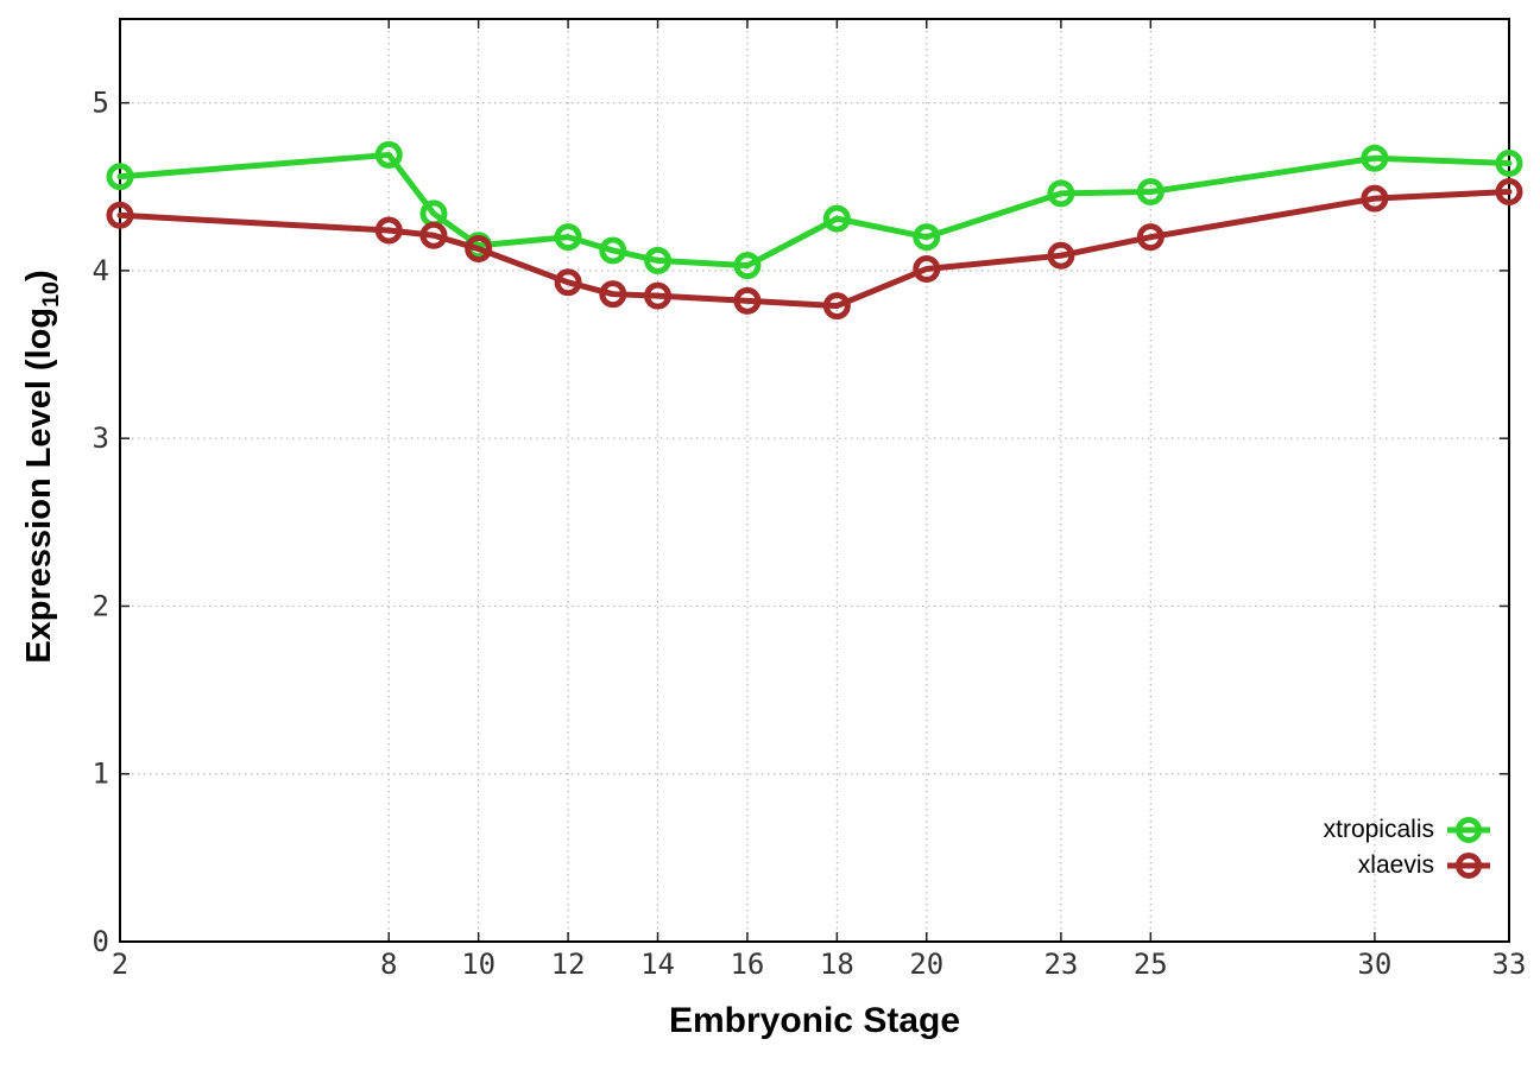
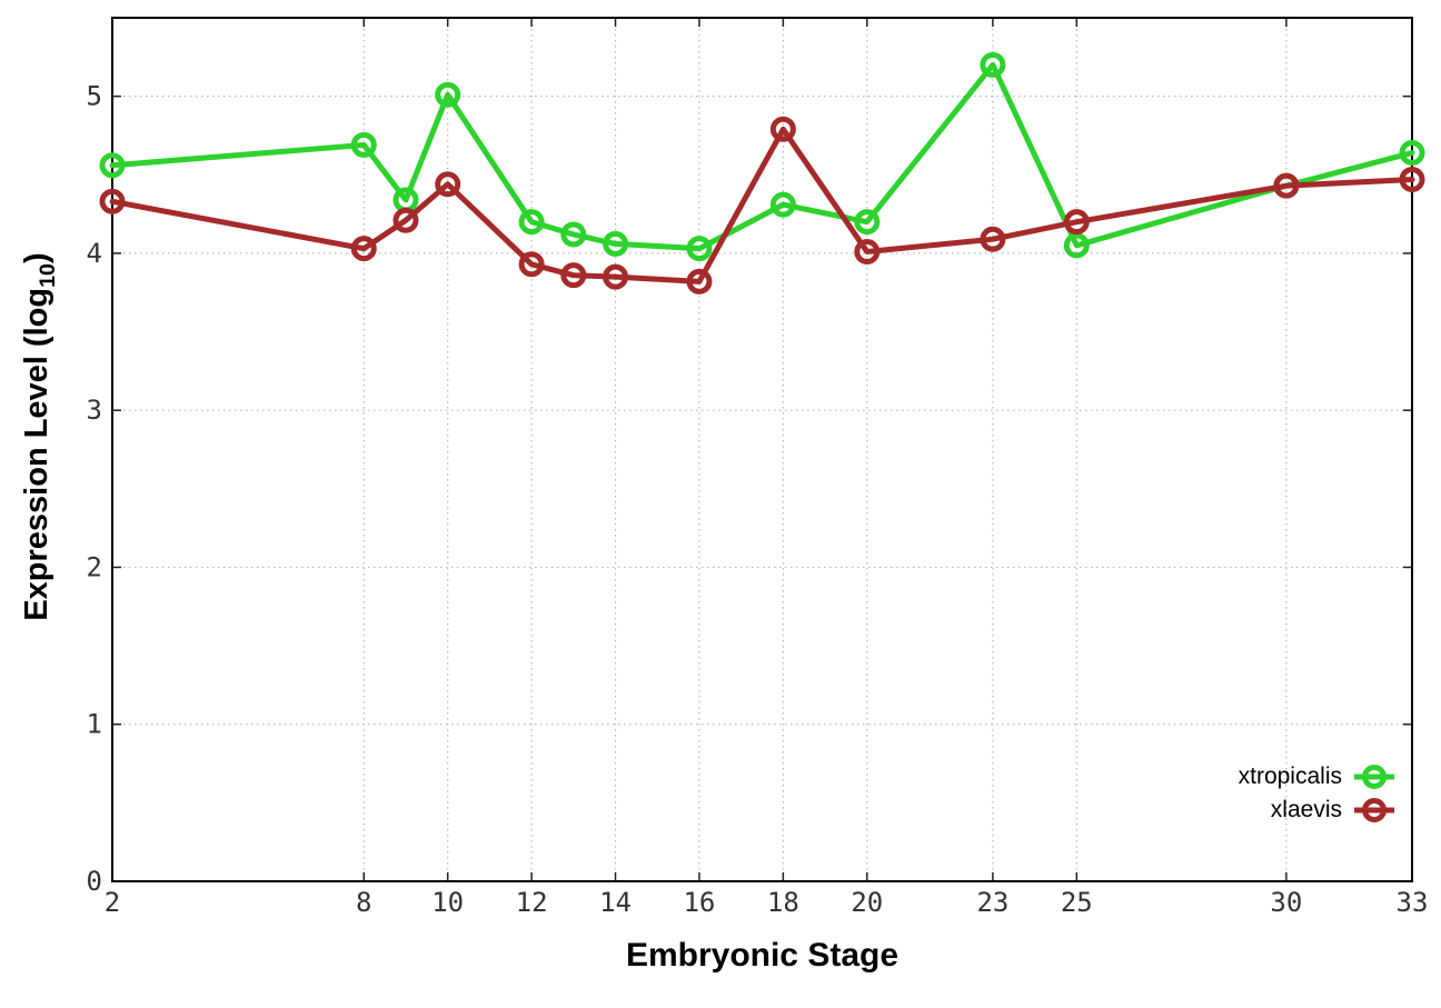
xlaevis/8: 4.24 -> 4.03
xtropicalis/10: 4.15 -> 5.01
xlaevis/10: 4.13 -> 4.44
xlaevis/18: 3.79 -> 4.79
xtropicalis/23: 4.46 -> 5.20
xtropicalis/25: 4.47 -> 4.05
xtropicalis/30: 4.67 -> 4.43
